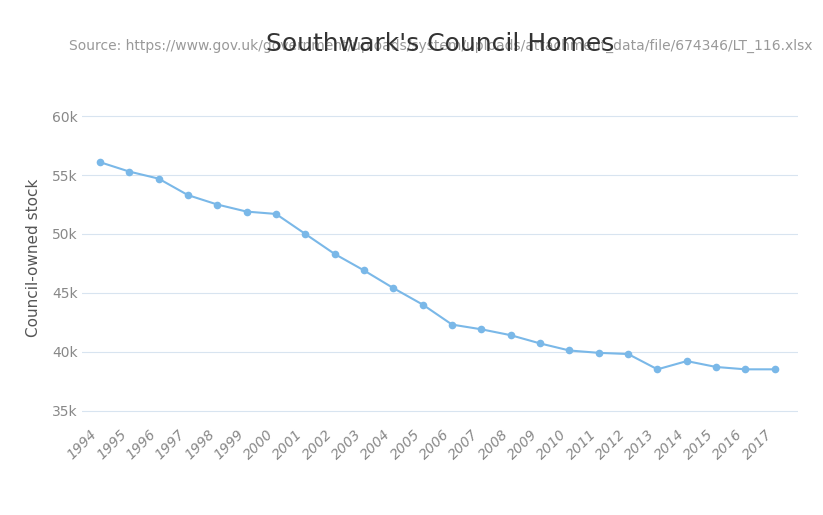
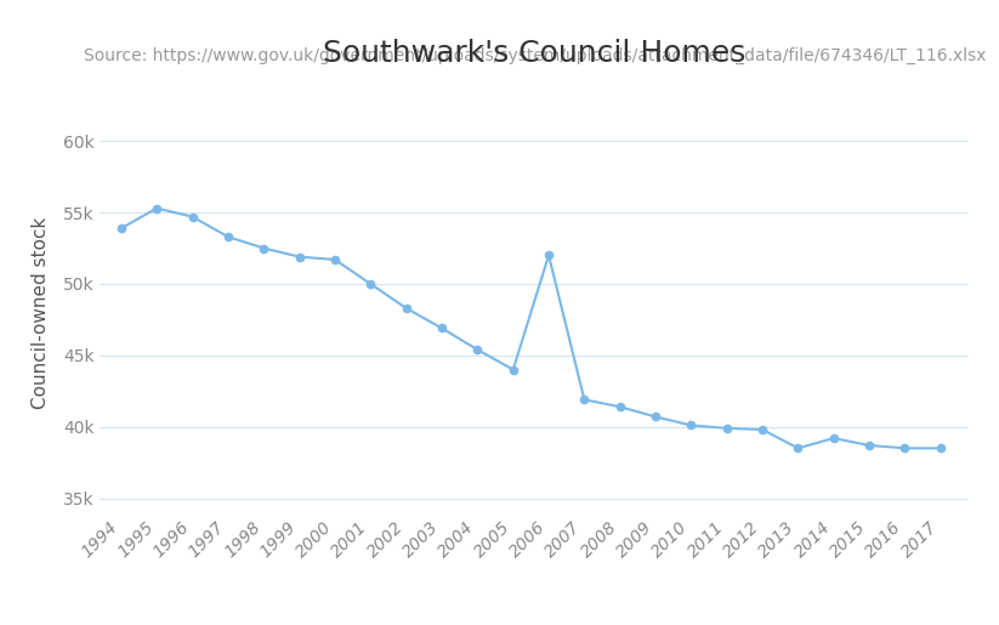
1994: 56.1k -> 53.9k
2006: 42.3k -> 52.0k
